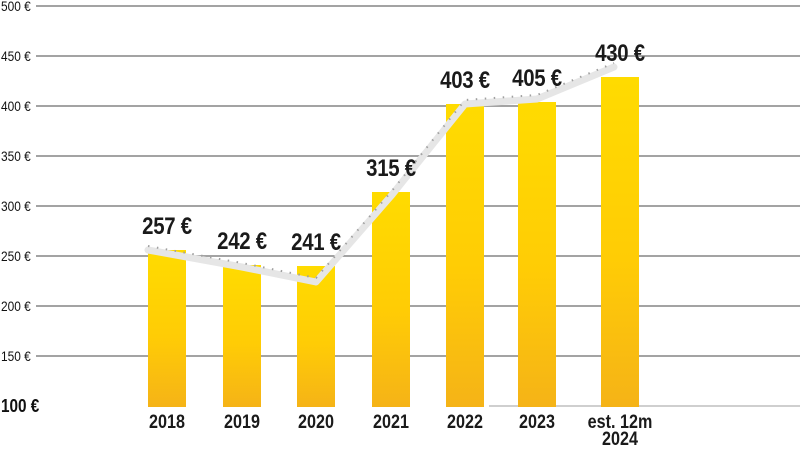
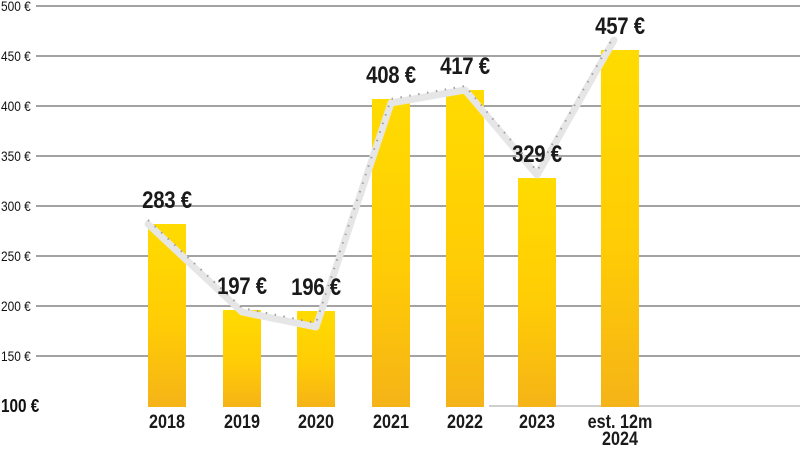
2018: 257 -> 283
2019: 242 -> 197
2020: 241 -> 196
2021: 315 -> 408
2022: 403 -> 417
2023: 405 -> 329
est. 12m 2024: 430 -> 457
